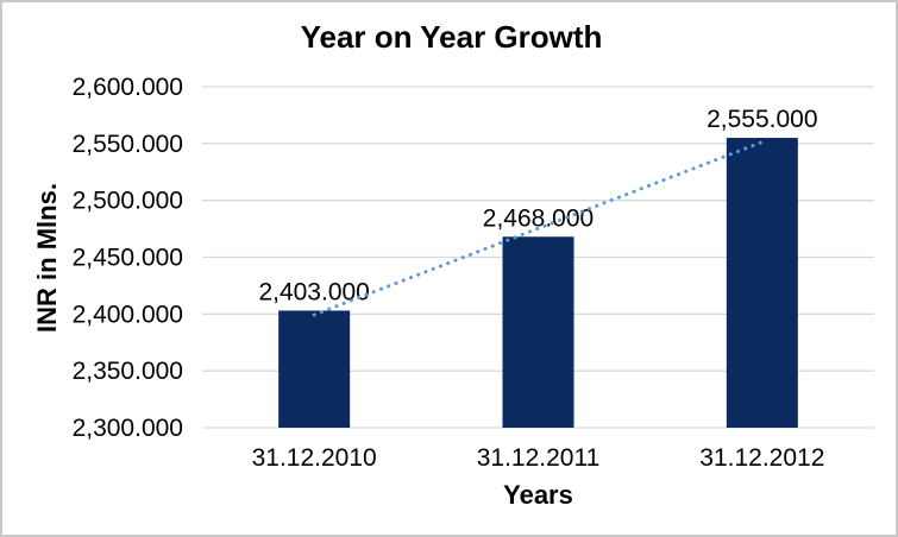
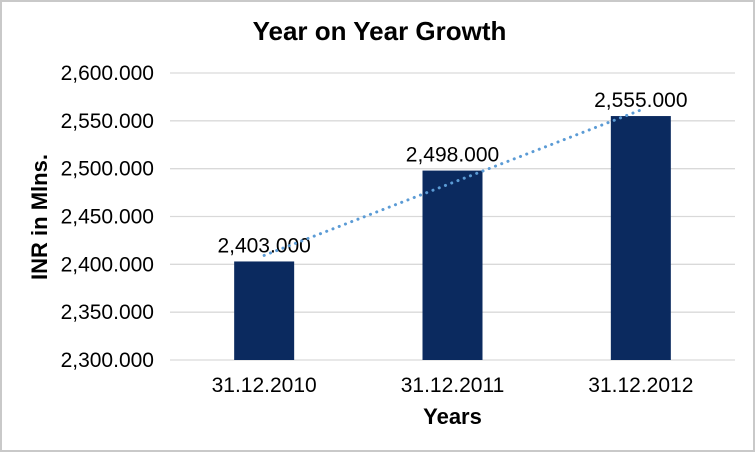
31.12.2011: 2,468.000 -> 2,498.000
